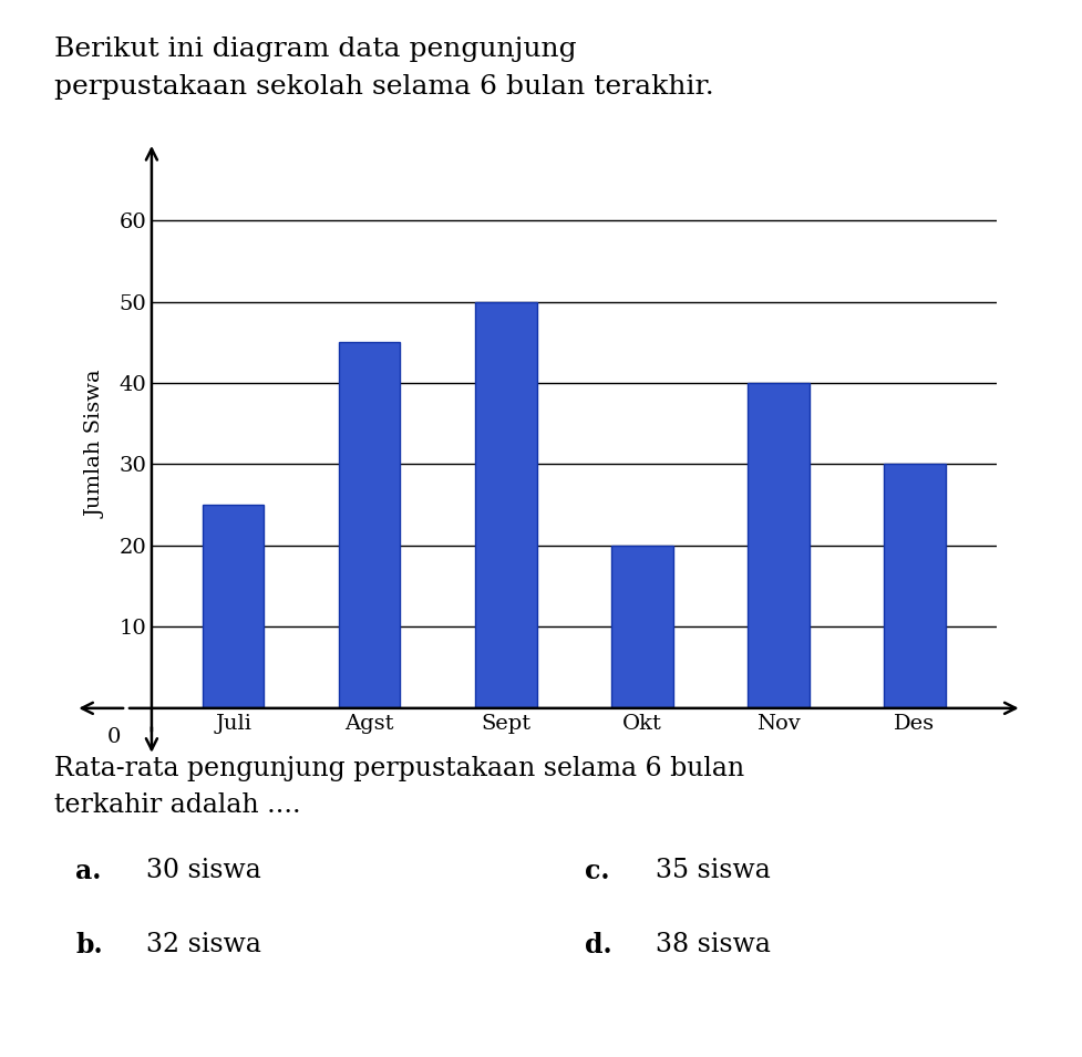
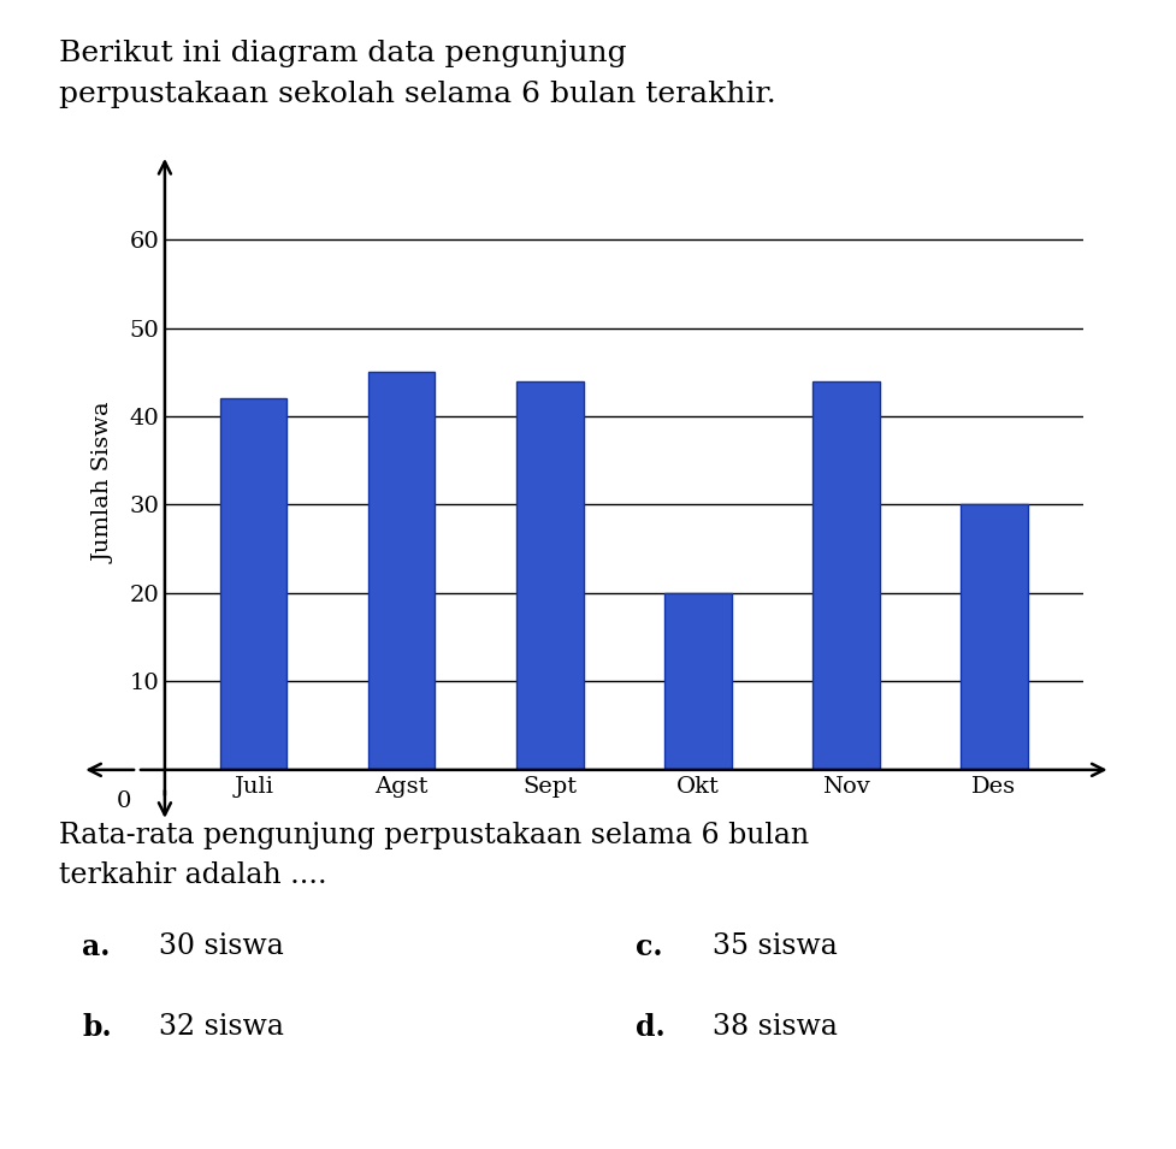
Juli: 25 -> 42
Sept: 50 -> 44
Nov: 40 -> 44
